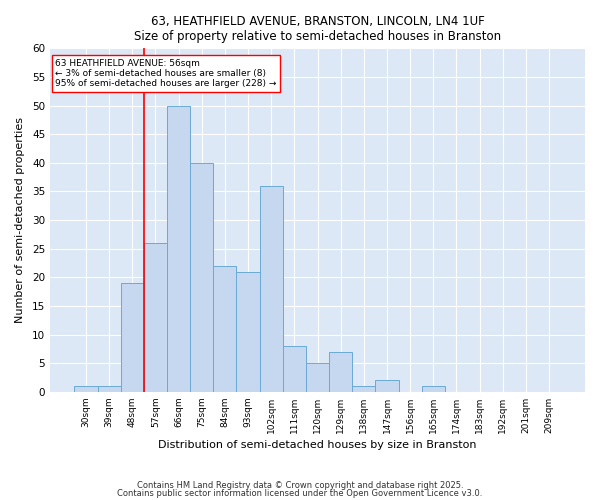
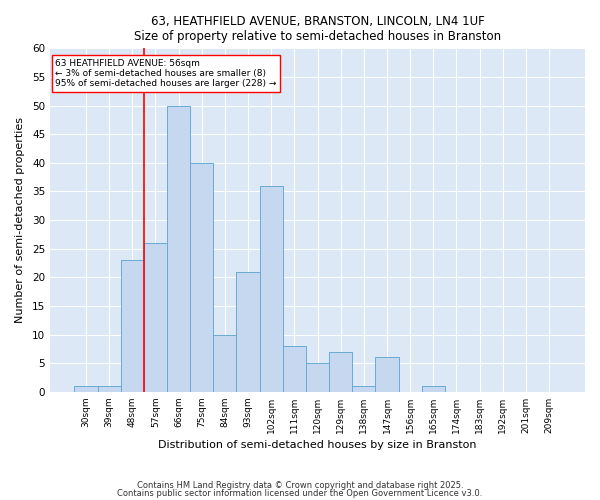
48sqm: 19 -> 23
84sqm: 22 -> 10
147sqm: 2 -> 6
